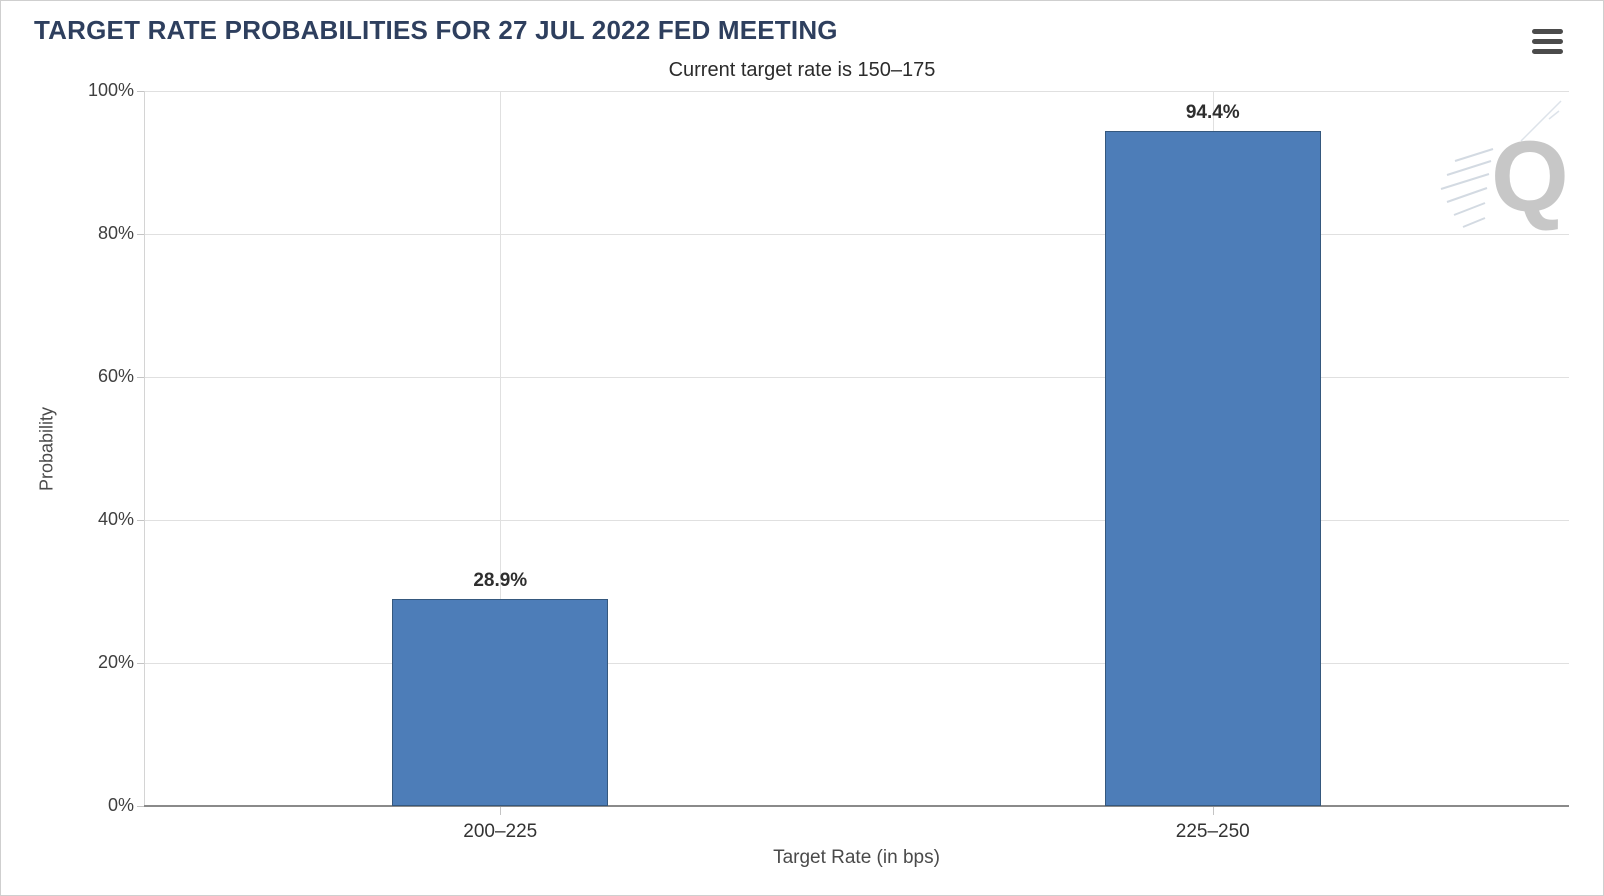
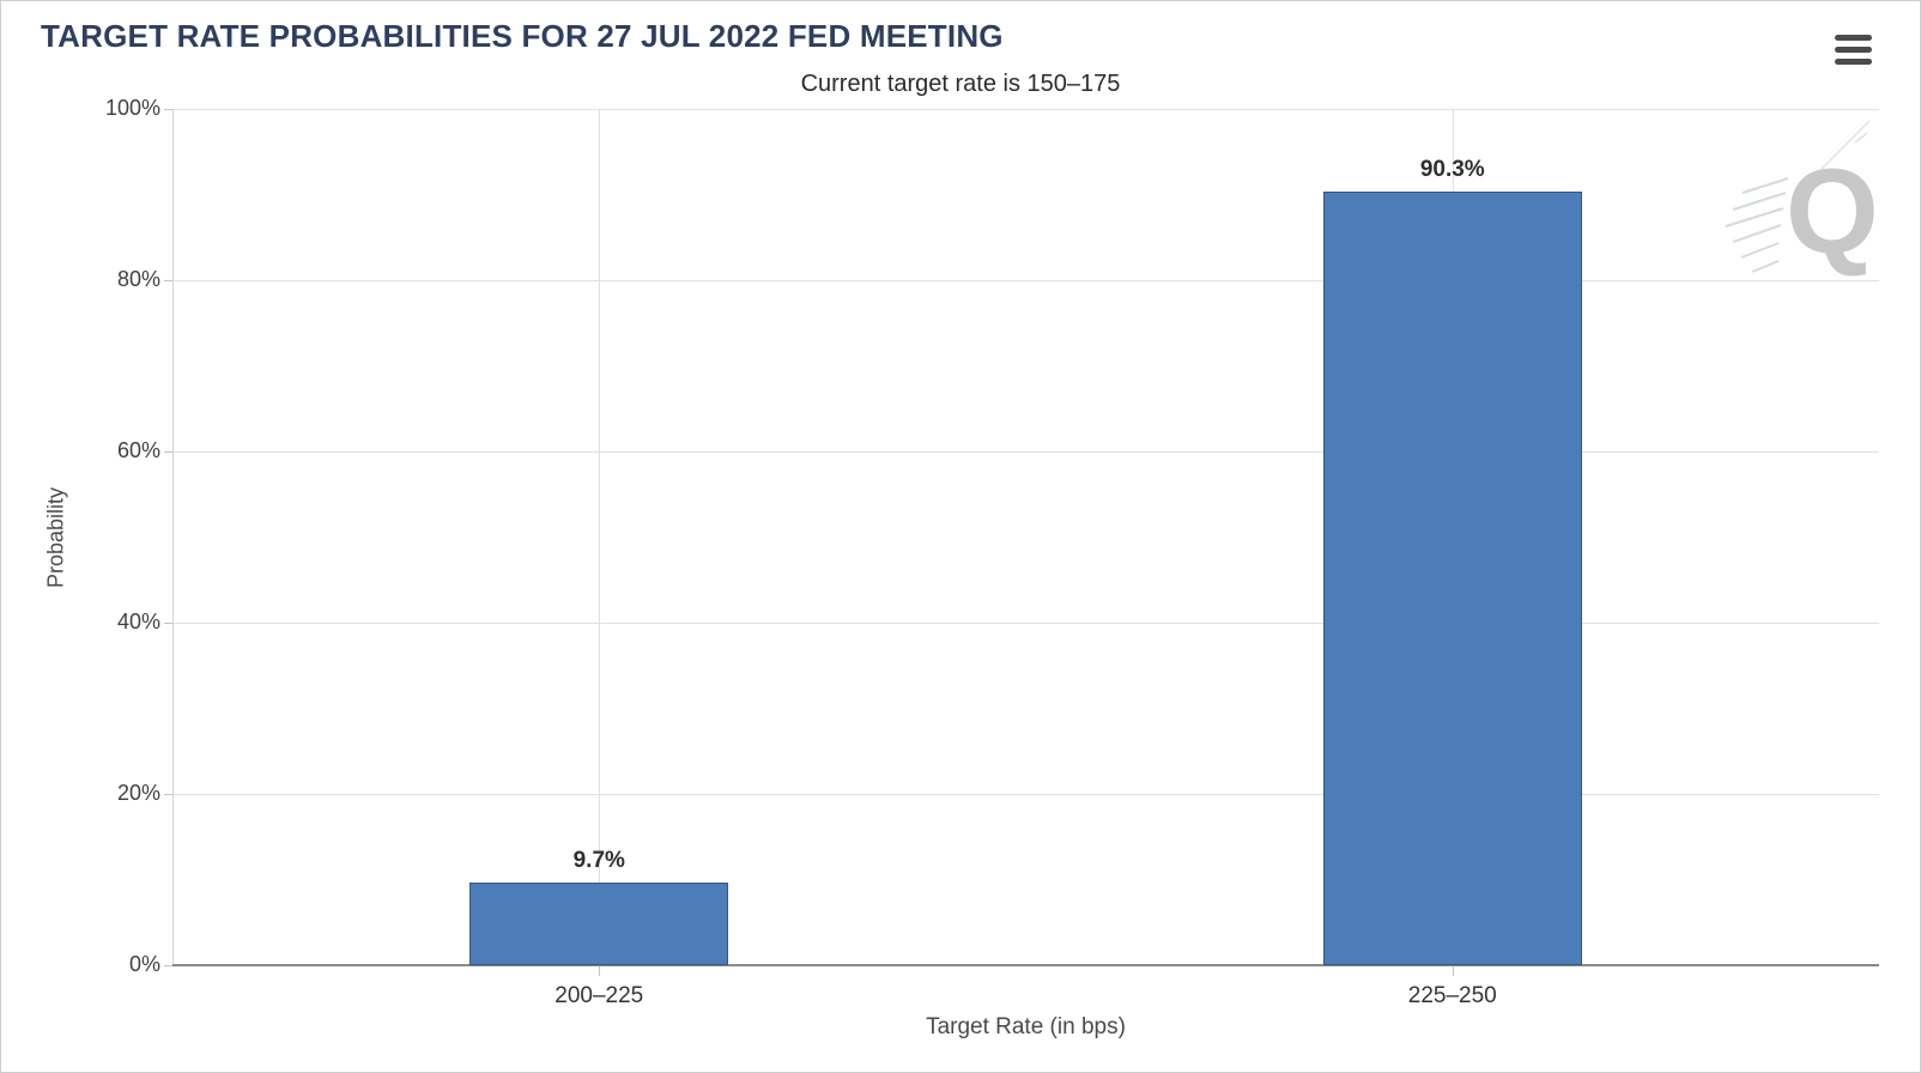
200–225: 28.9% -> 9.7%
225–250: 94.4% -> 90.3%
